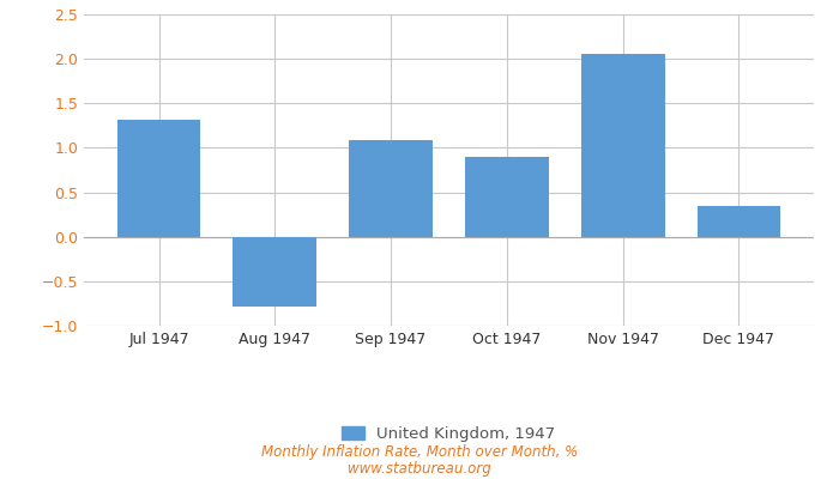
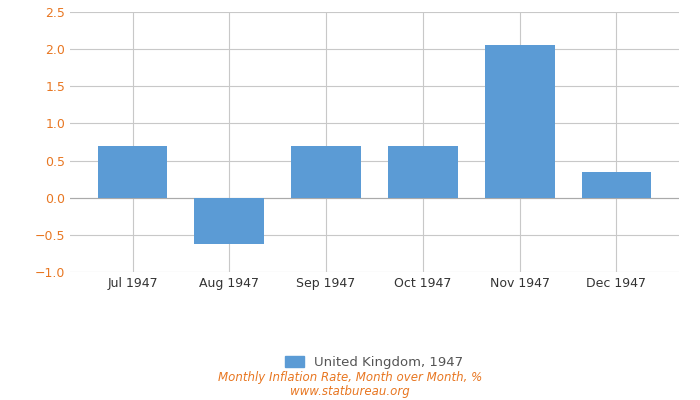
Jul 1947: 1.32 -> 0.69
Aug 1947: -0.78 -> -0.62
Sep 1947: 1.08 -> 0.70
Oct 1947: 0.90 -> 0.69
